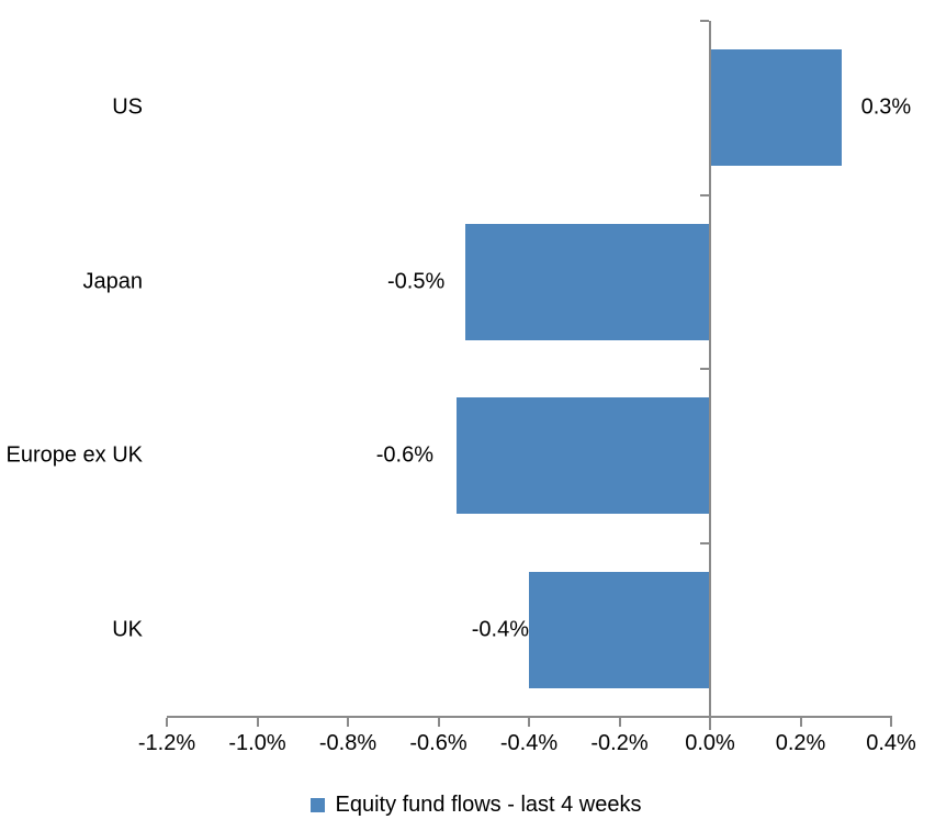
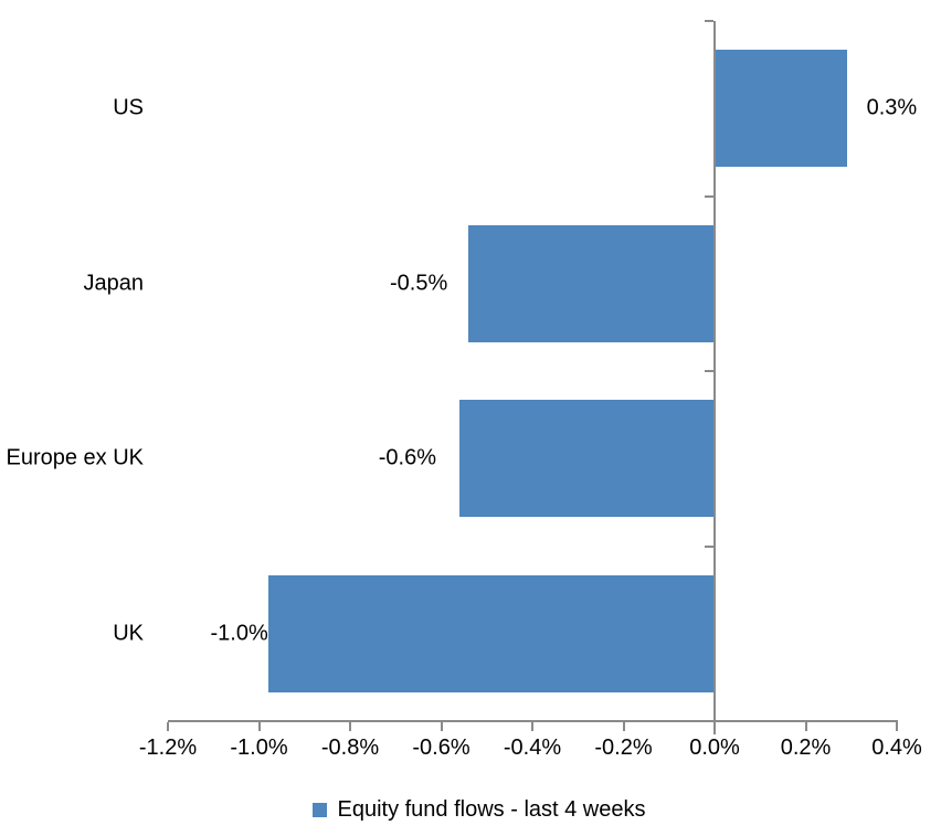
UK: -0.4% -> -1.0%
